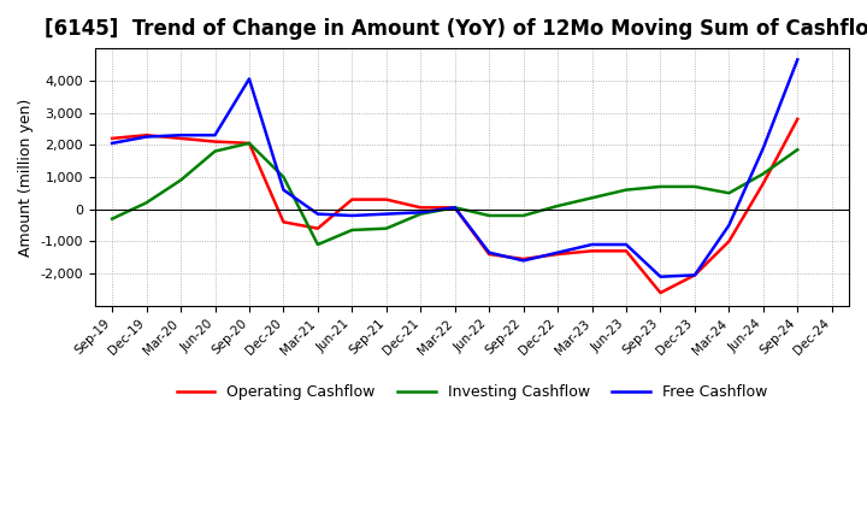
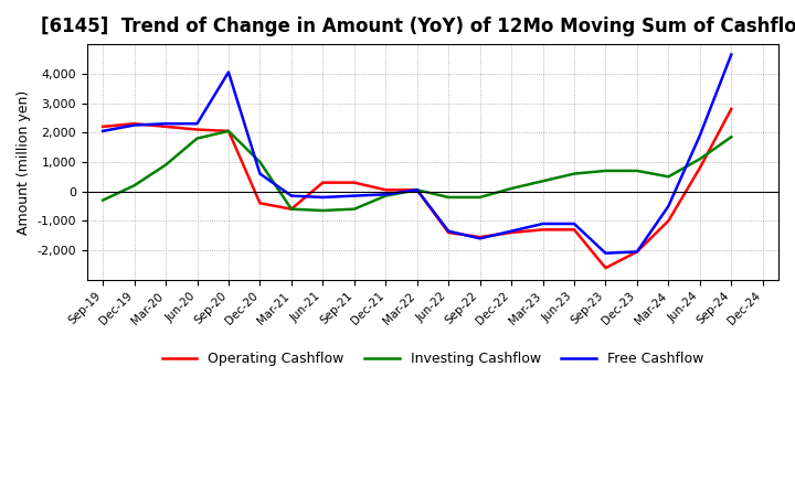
Investing Cashflow/Mar-21: -1,100 -> -600
